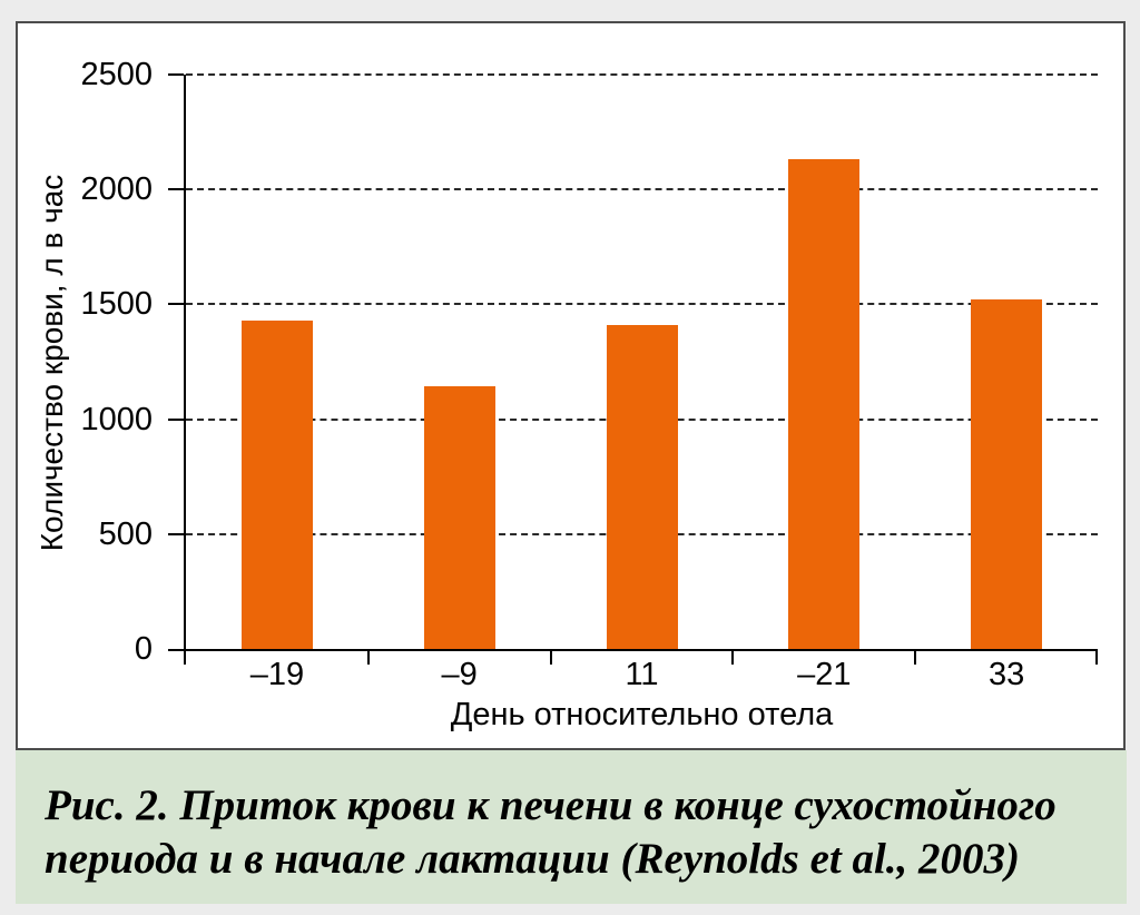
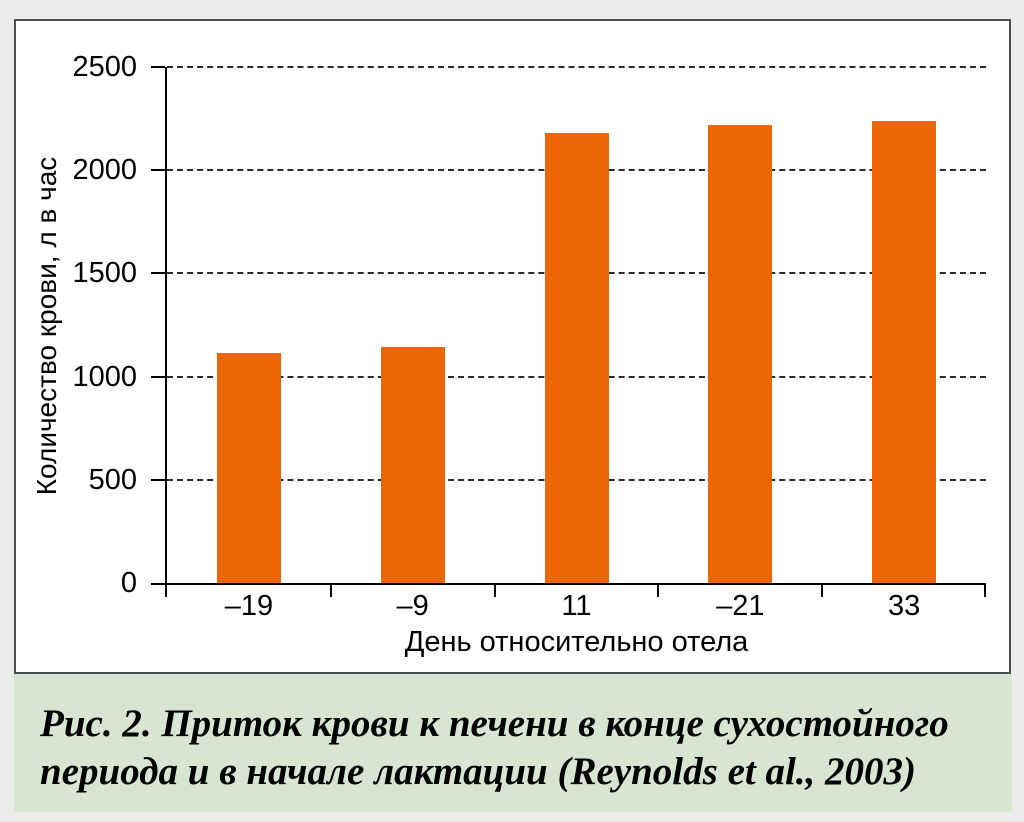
–19: 1430 -> 1120
11: 1410 -> 2180
–21: 2130 -> 2220
33: 1520 -> 2240
